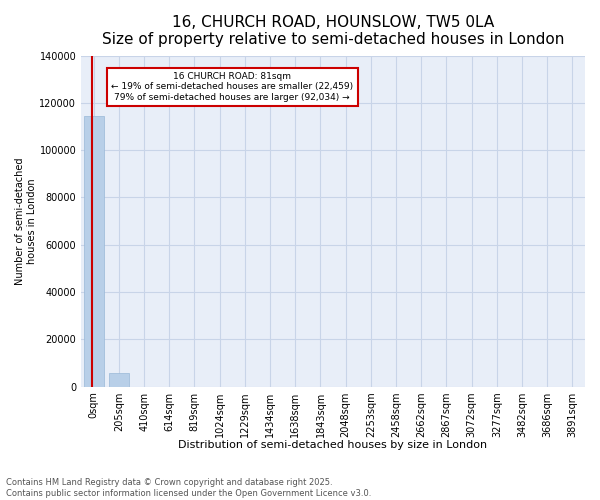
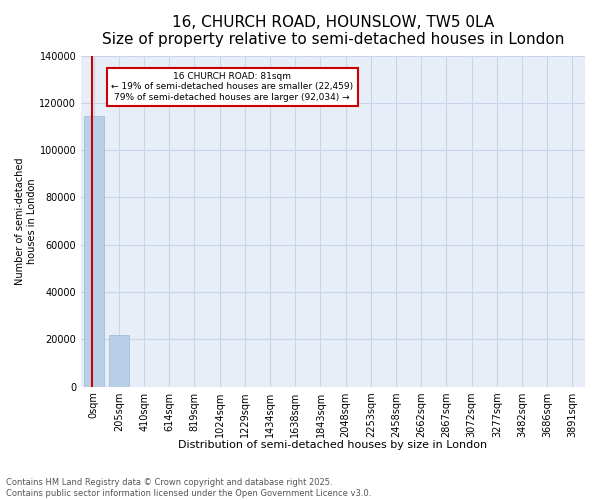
205sqm: 5600 -> 22000
